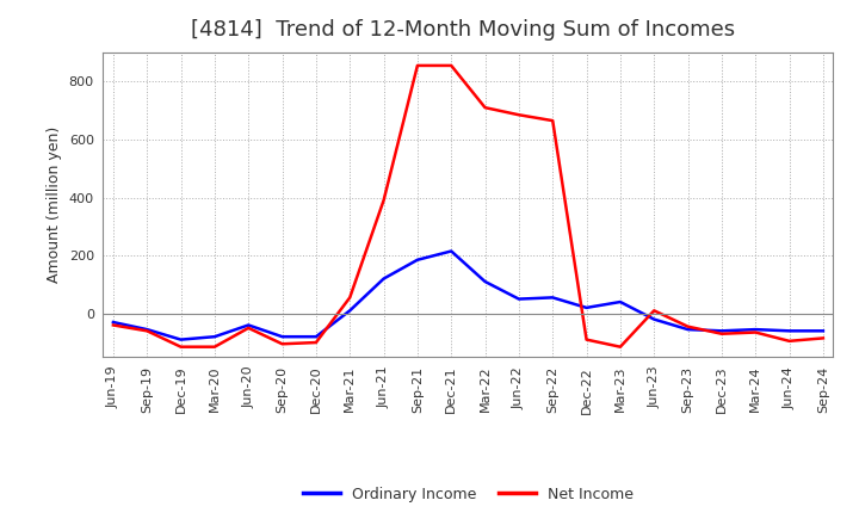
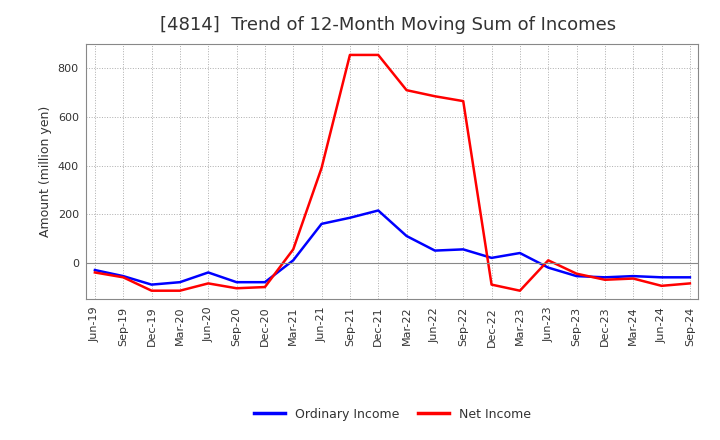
Net Income/Jun-20: -50 -> -85
Ordinary Income/Jun-21: 120 -> 160
